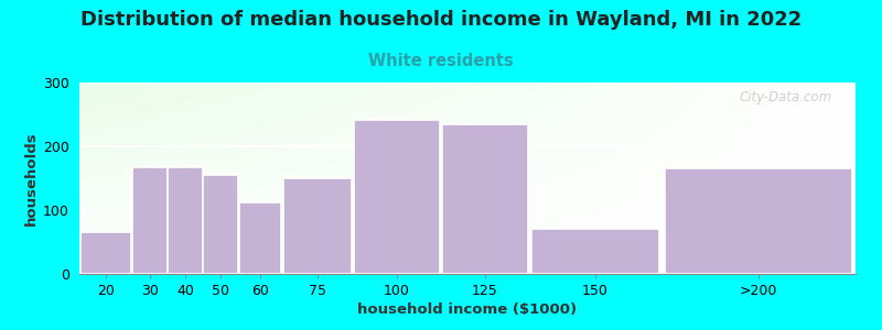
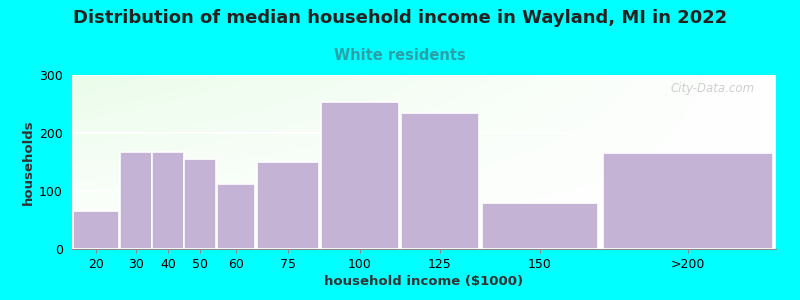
100: 242 -> 254
150: 70 -> 80
